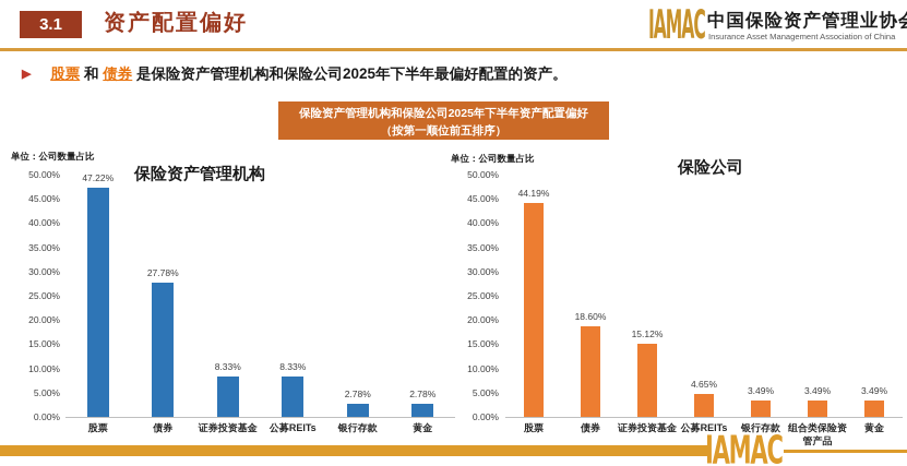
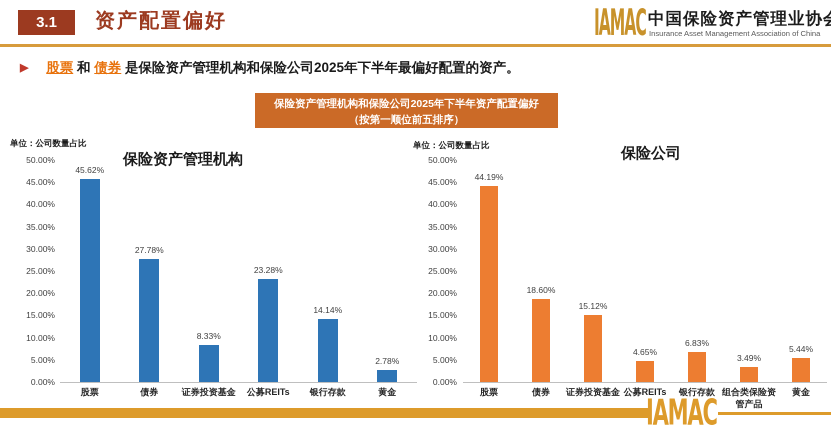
保险资产管理机构/股票: 47.22% -> 45.62%
保险资产管理机构/公募REITs: 8.33% -> 23.28%
保险资产管理机构/银行存款: 2.78% -> 14.14%
保险公司/银行存款: 3.49% -> 6.83%
保险公司/黄金: 3.49% -> 5.44%
